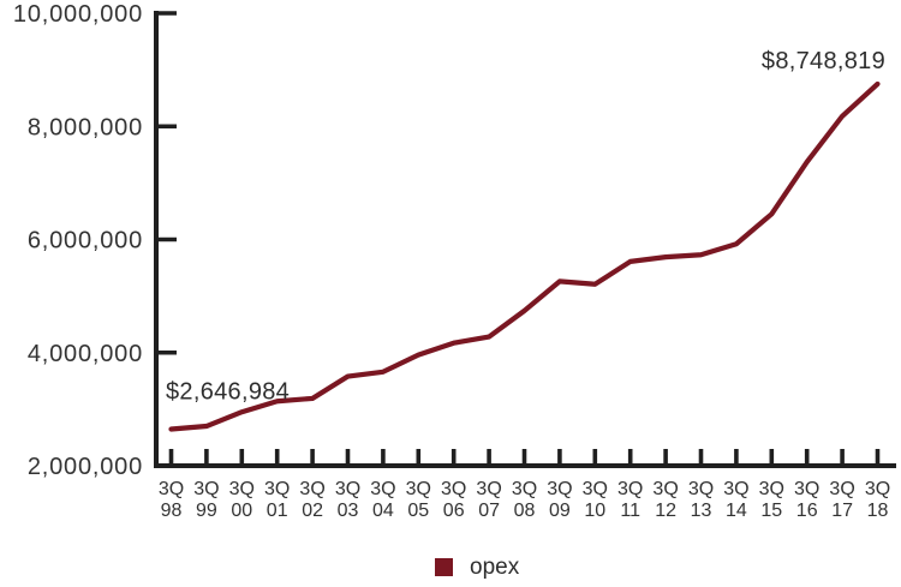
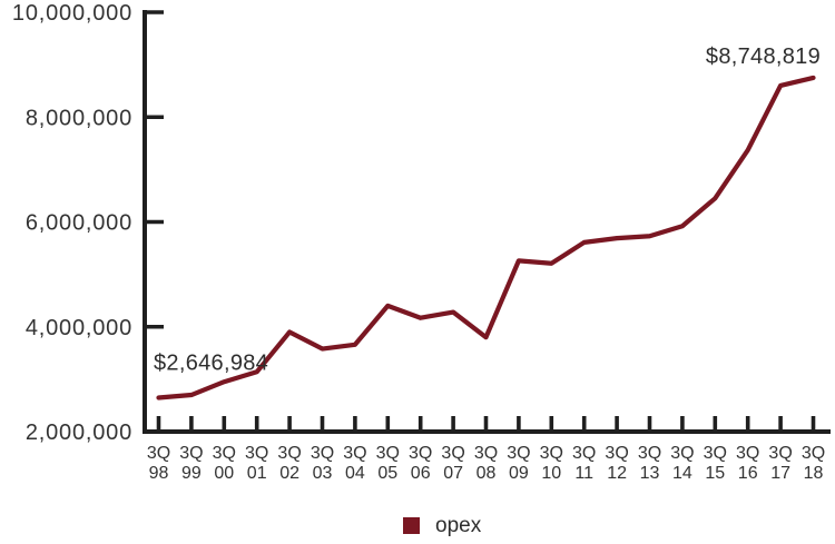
3Q 02: 3200000 -> 3900000
3Q 05: 4000000 -> 4400000
3Q 08: 4700000 -> 3800000
3Q 17: 8200000 -> 8600000
